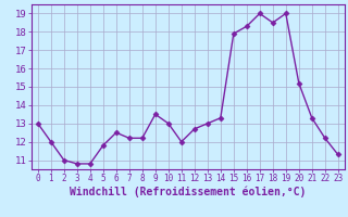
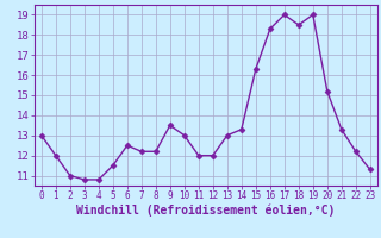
5: 11.8 -> 11.5
12: 12.7 -> 12.0
15: 17.9 -> 16.3
